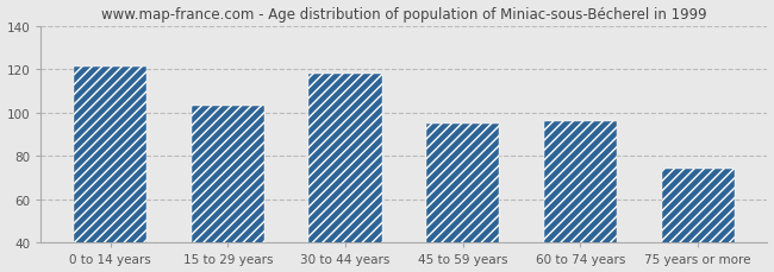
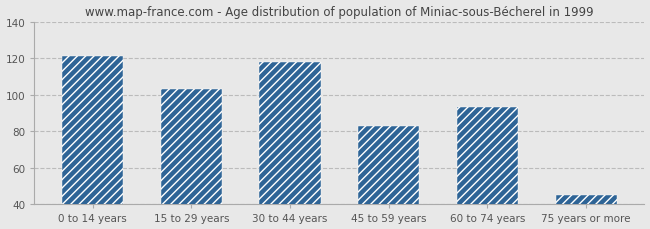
45 to 59 years: 95 -> 83
60 to 74 years: 96 -> 93
75 years or more: 74 -> 45
